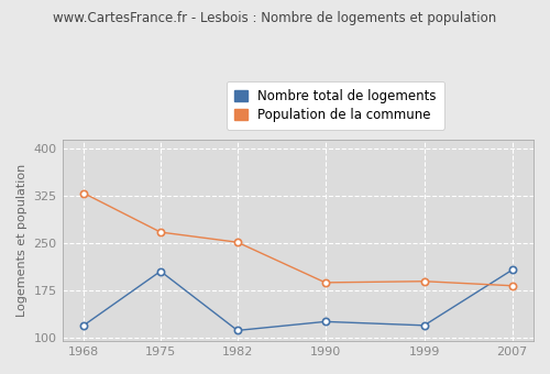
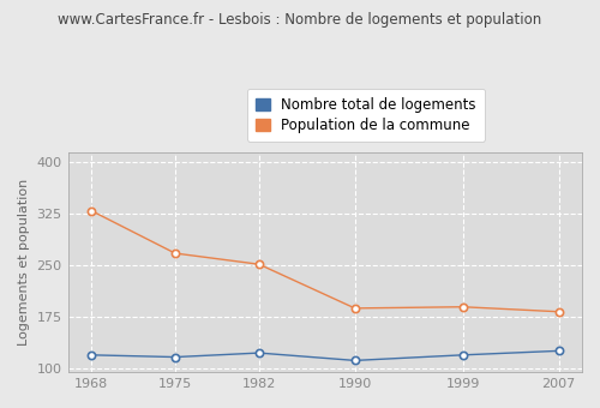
Nombre total de logements/1975: 206 -> 117
Nombre total de logements/1982: 112 -> 123
Nombre total de logements/1990: 126 -> 112
Nombre total de logements/2007: 208 -> 126
